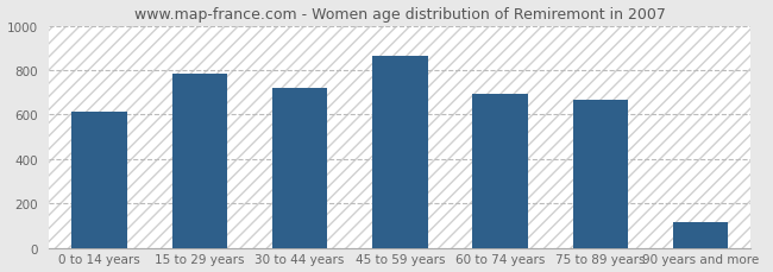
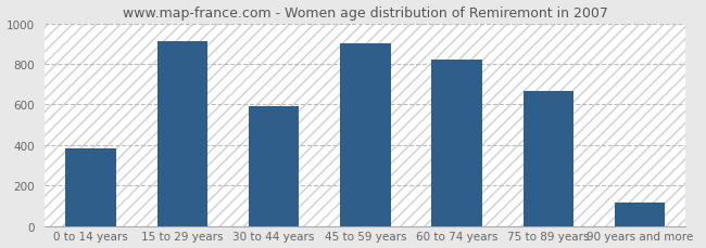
0 to 14 years: 620 -> 380
15 to 29 years: 780 -> 910
30 to 44 years: 720 -> 590
45 to 59 years: 860 -> 900
60 to 74 years: 700 -> 820
